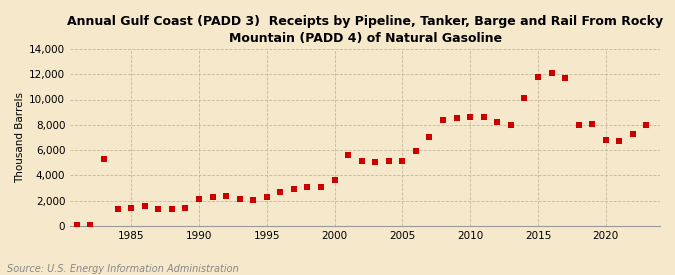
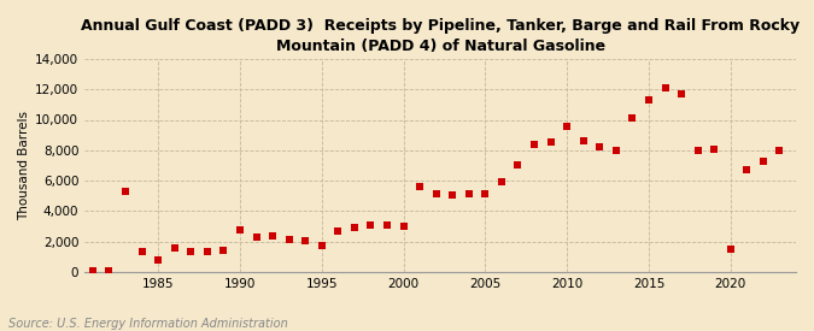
1985: 1,400 -> 800
1990: 2,100 -> 2,800
1995: 2,300 -> 1,700
2000: 3,600 -> 3,000
2010: 8,600 -> 9,600
2015: 11,800 -> 11,300
2020: 6,800 -> 1,500
